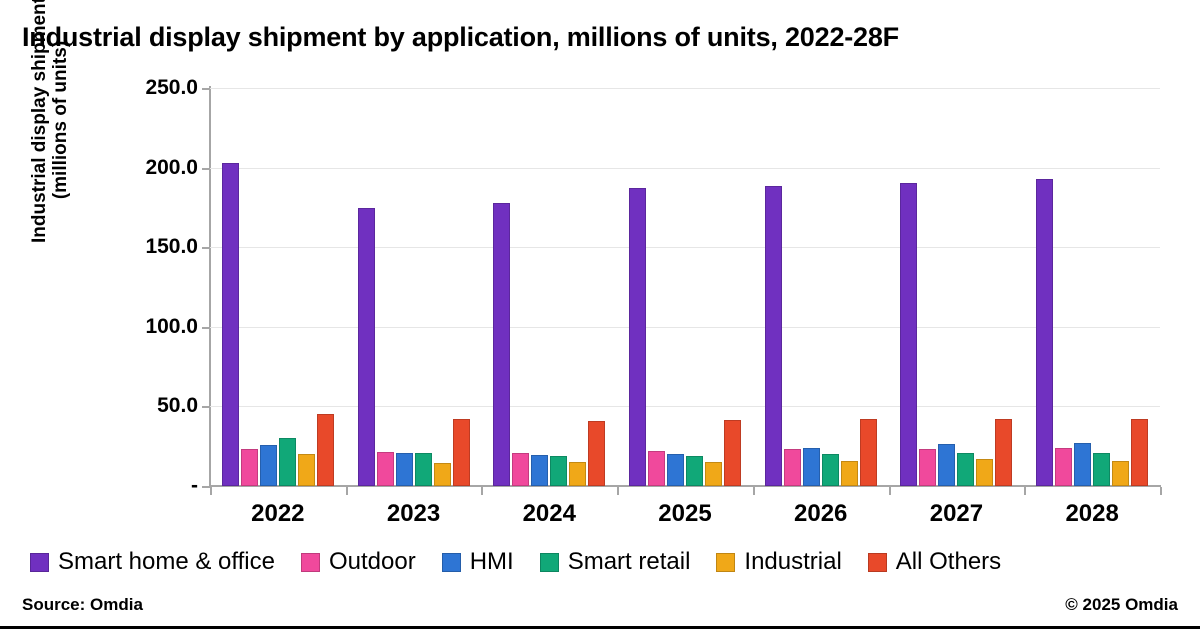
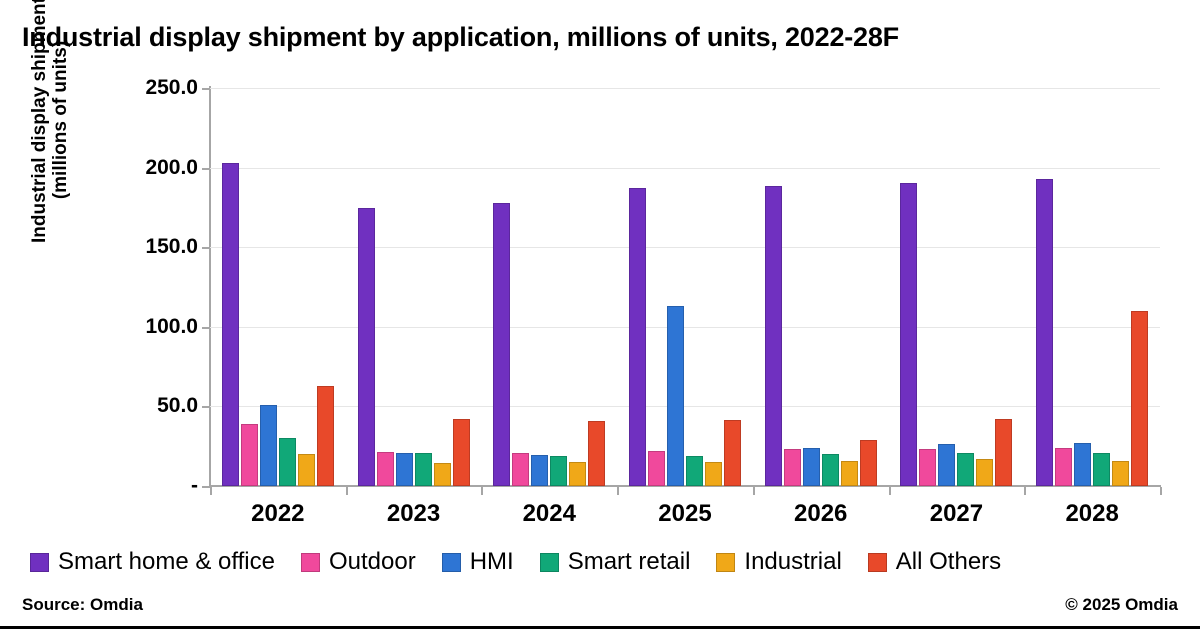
Outdoor/2022: 24 -> 39
HMI/2022: 26 -> 51
All Others/2022: 46 -> 63
HMI/2025: 20 -> 113
All Others/2026: 42 -> 29
All Others/2028: 42 -> 110
